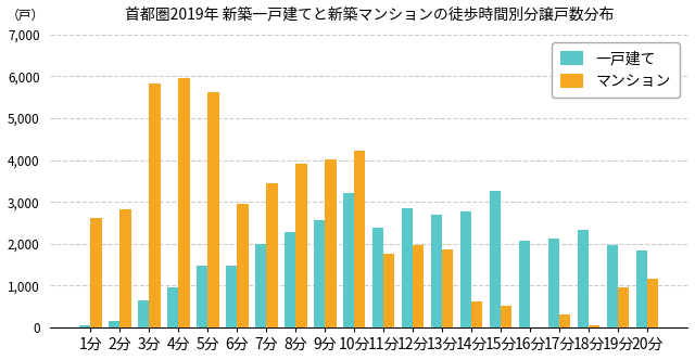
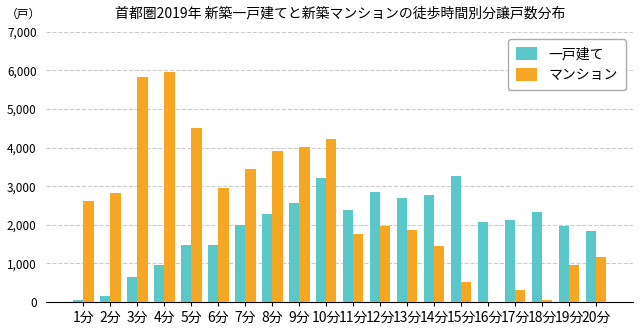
マンション/5分: 5,620 -> 4,500
マンション/14分: 620 -> 1,450
